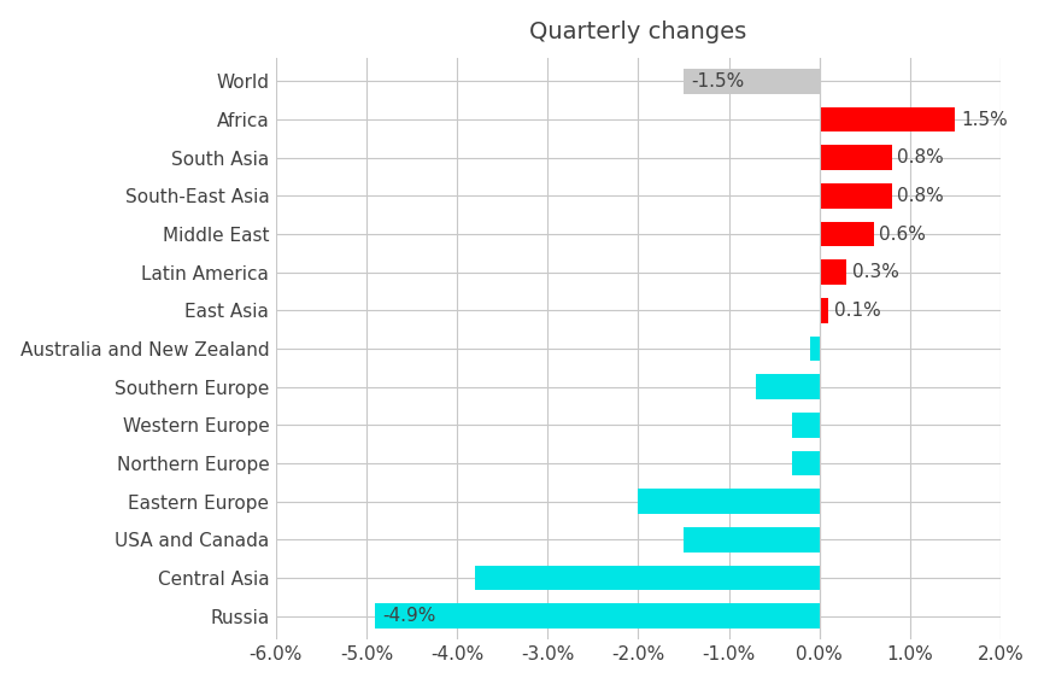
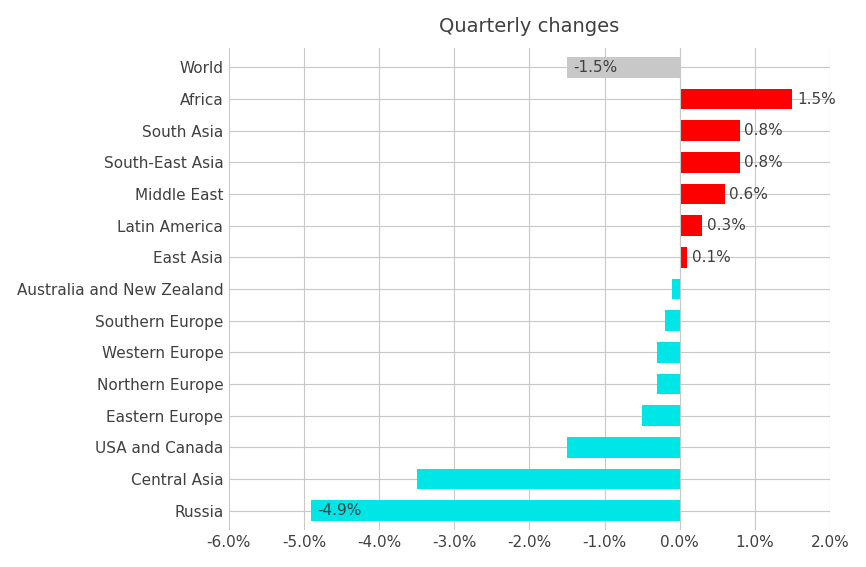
Southern Europe: -0.7% -> -0.2%
Eastern Europe: -2.0% -> -0.5%
Central Asia: -3.8% -> -3.5%
